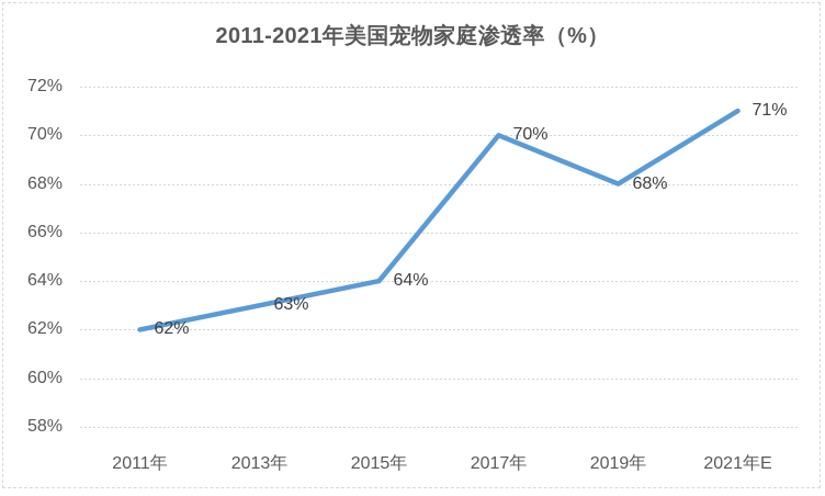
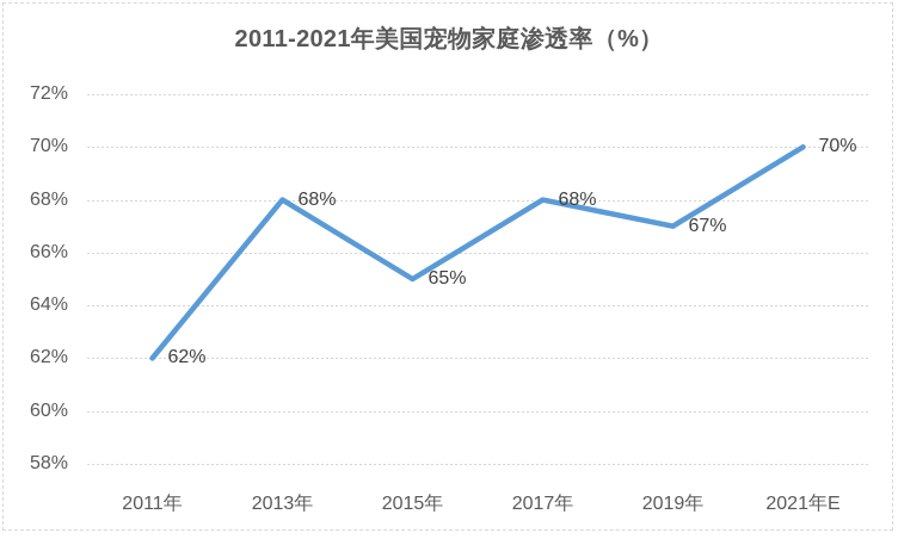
2013年: 63% -> 68%
2015年: 64% -> 65%
2017年: 70% -> 68%
2019年: 68% -> 67%
2021年E: 71% -> 70%
